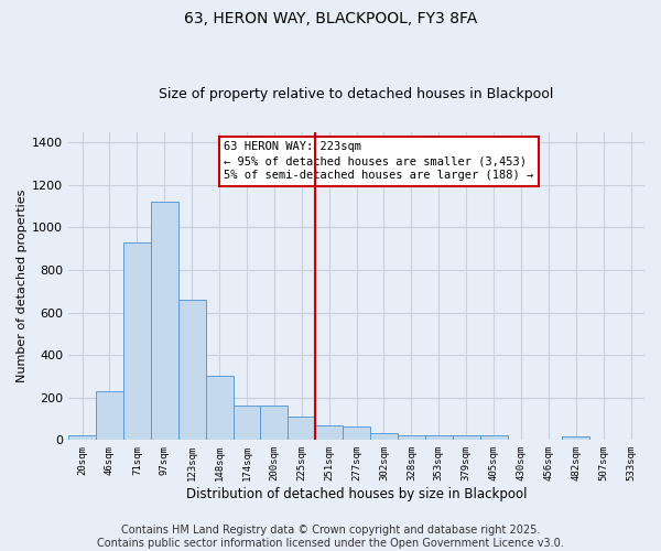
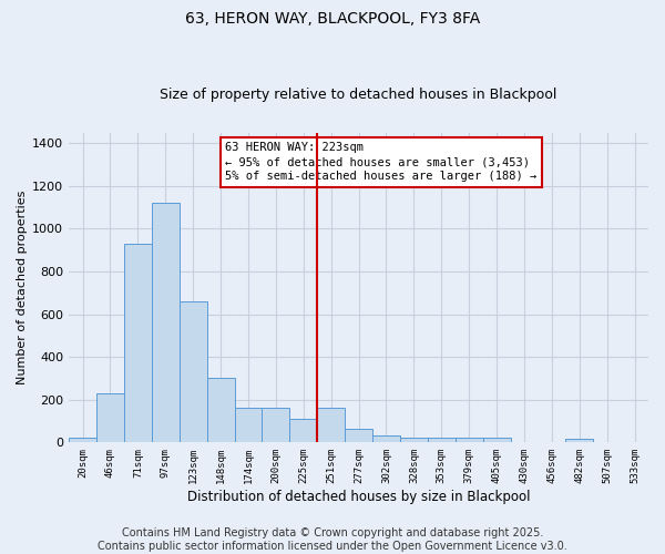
251sqm: 70 -> 160
